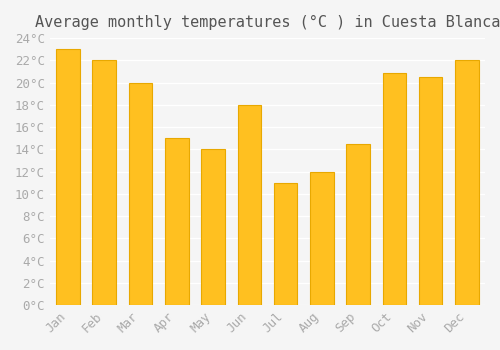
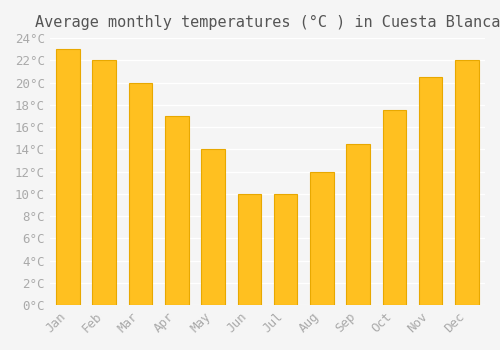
Apr: 15.0°C -> 17.0°C
Jun: 18.0°C -> 10.0°C
Jul: 11.0°C -> 10.0°C
Oct: 20.9°C -> 17.5°C
